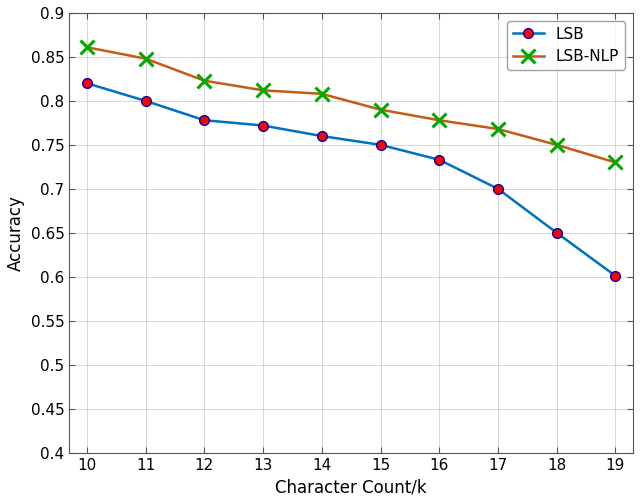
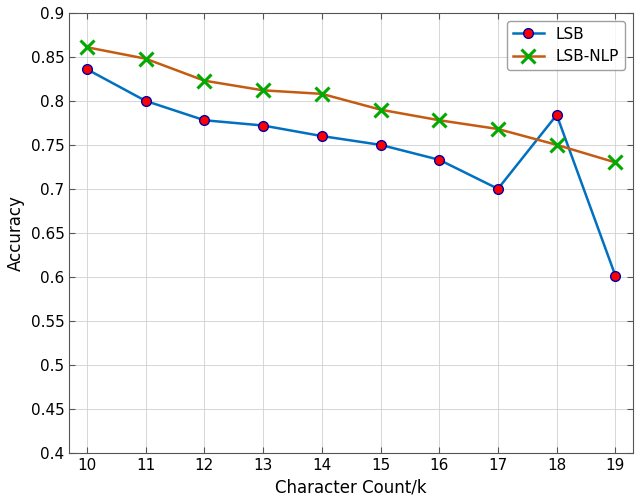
LSB/10: 0.820 -> 0.836
LSB/18: 0.650 -> 0.784
